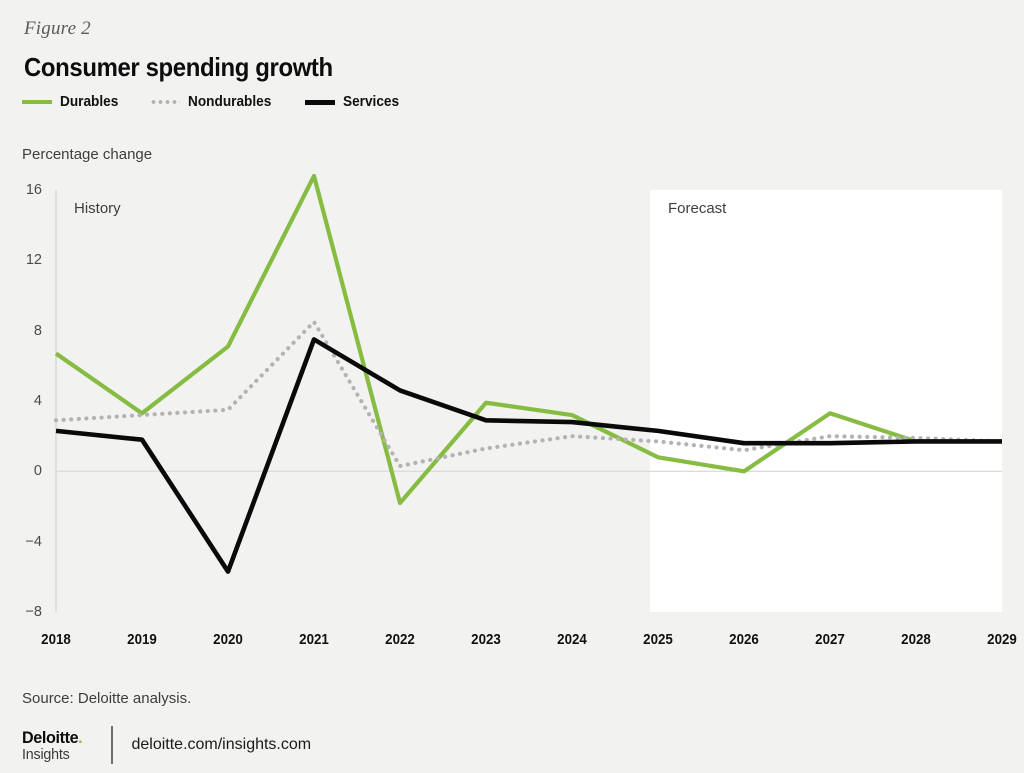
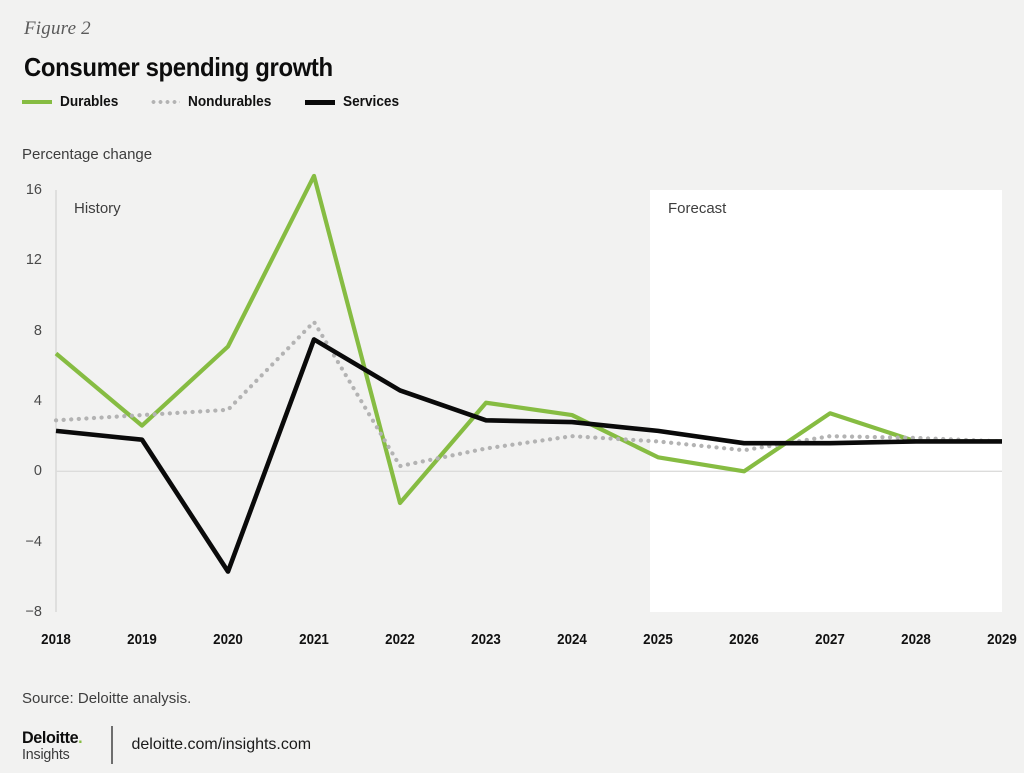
Durables/2019: 3.3 -> 2.6
